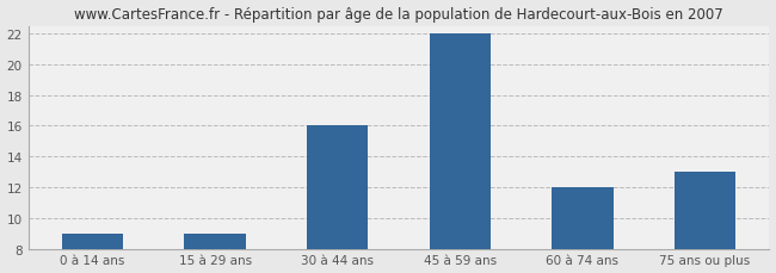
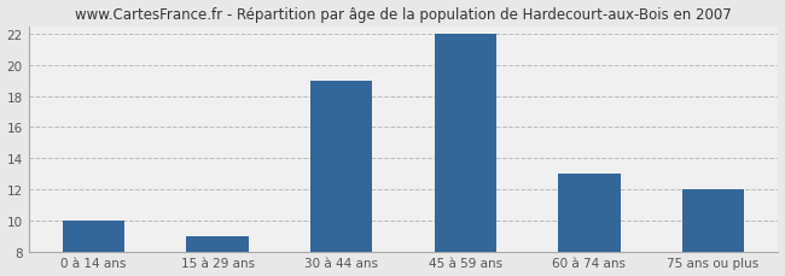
0 à 14 ans: 9 -> 10
30 à 44 ans: 16 -> 19
60 à 74 ans: 12 -> 13
75 ans ou plus: 13 -> 12
